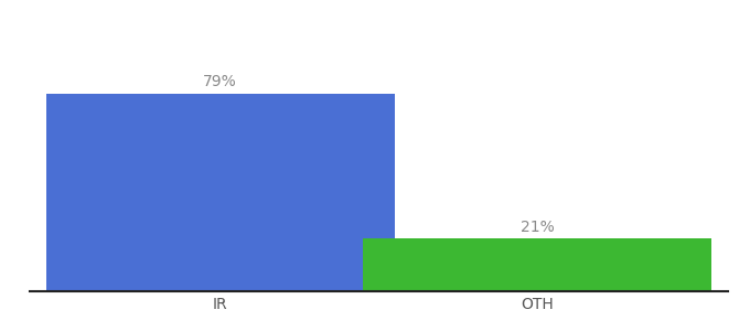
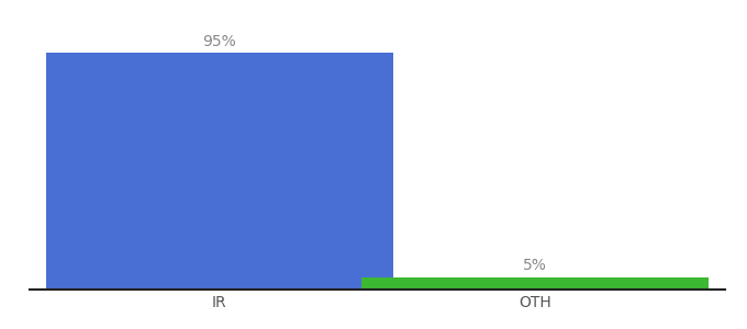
IR: 79% -> 95%
OTH: 21% -> 5%
